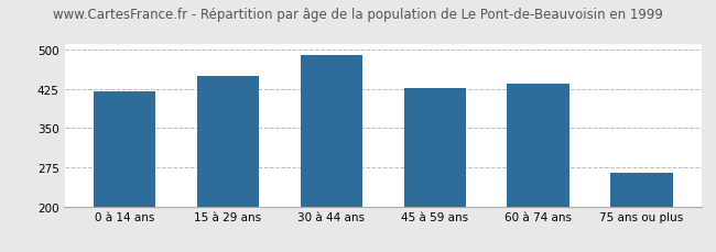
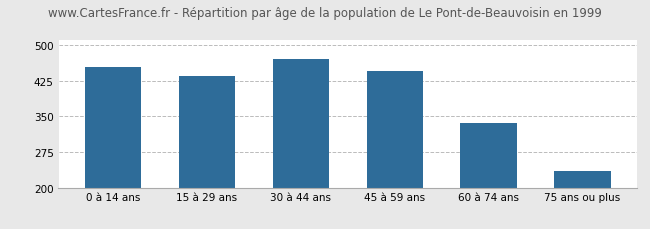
0 à 14 ans: 420 -> 455
15 à 29 ans: 450 -> 435
30 à 44 ans: 490 -> 470
45 à 59 ans: 427 -> 445
60 à 74 ans: 435 -> 335
75 ans ou plus: 265 -> 235
